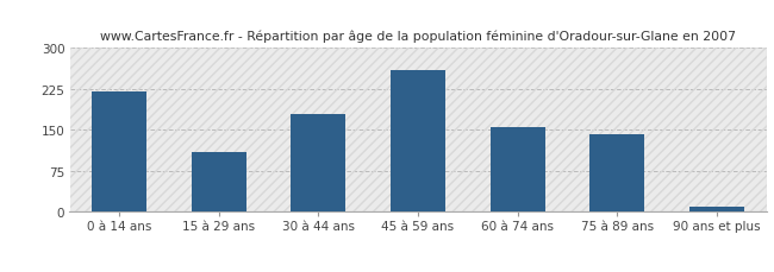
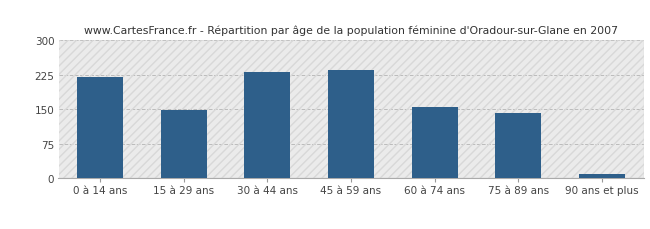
15 à 29 ans: 110 -> 149
30 à 44 ans: 180 -> 232
45 à 59 ans: 260 -> 235
